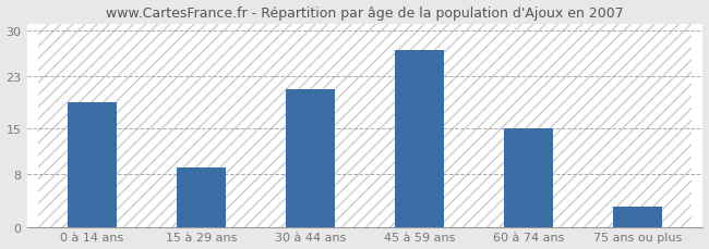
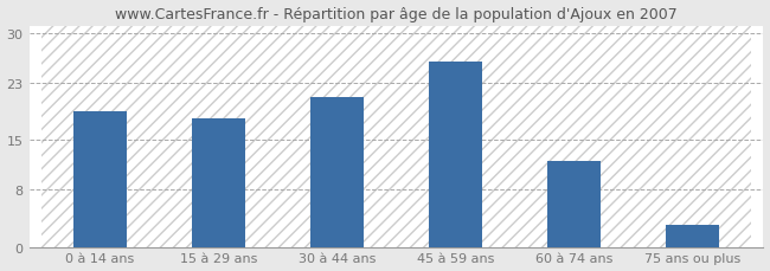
15 à 29 ans: 9 -> 18
45 à 59 ans: 27 -> 26
60 à 74 ans: 15 -> 12
